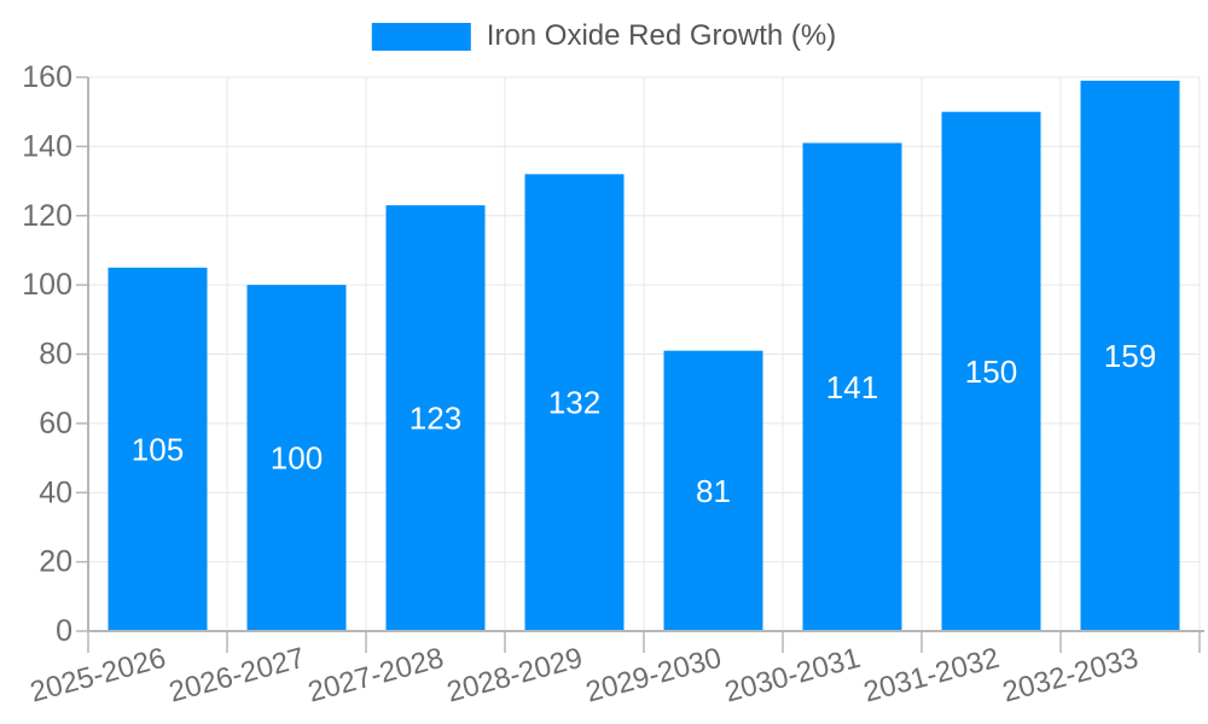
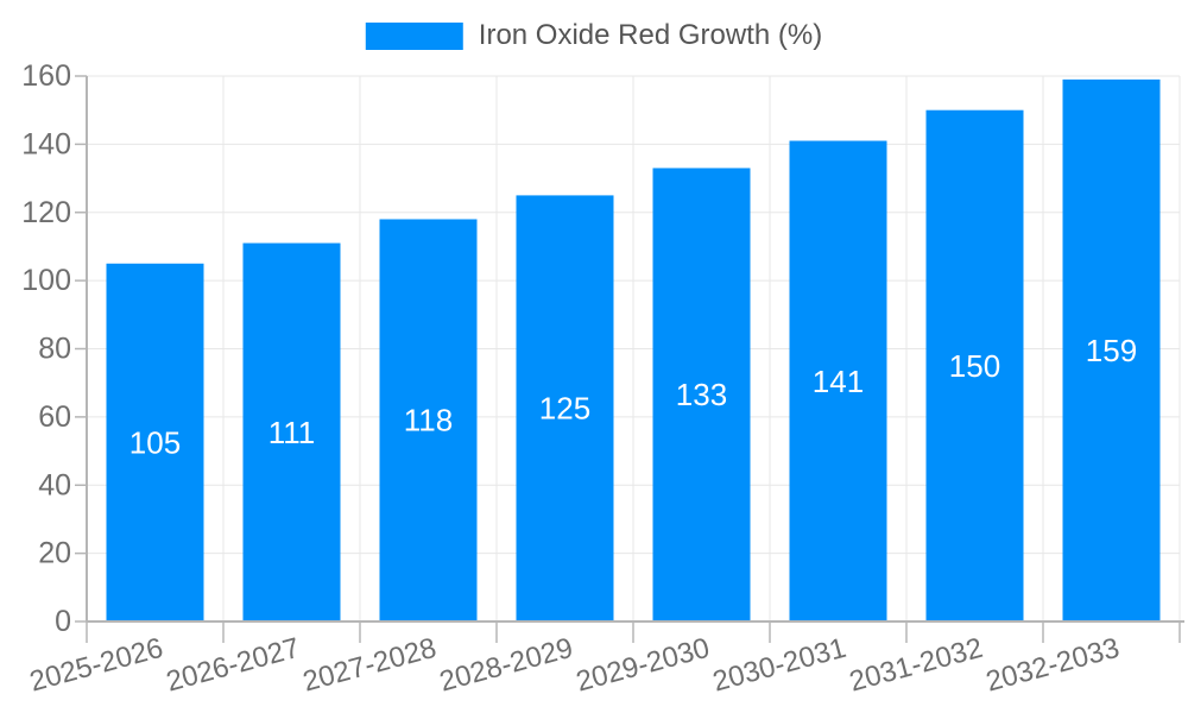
2026-2027: 100 -> 111
2027-2028: 123 -> 118
2028-2029: 132 -> 125
2029-2030: 81 -> 133
